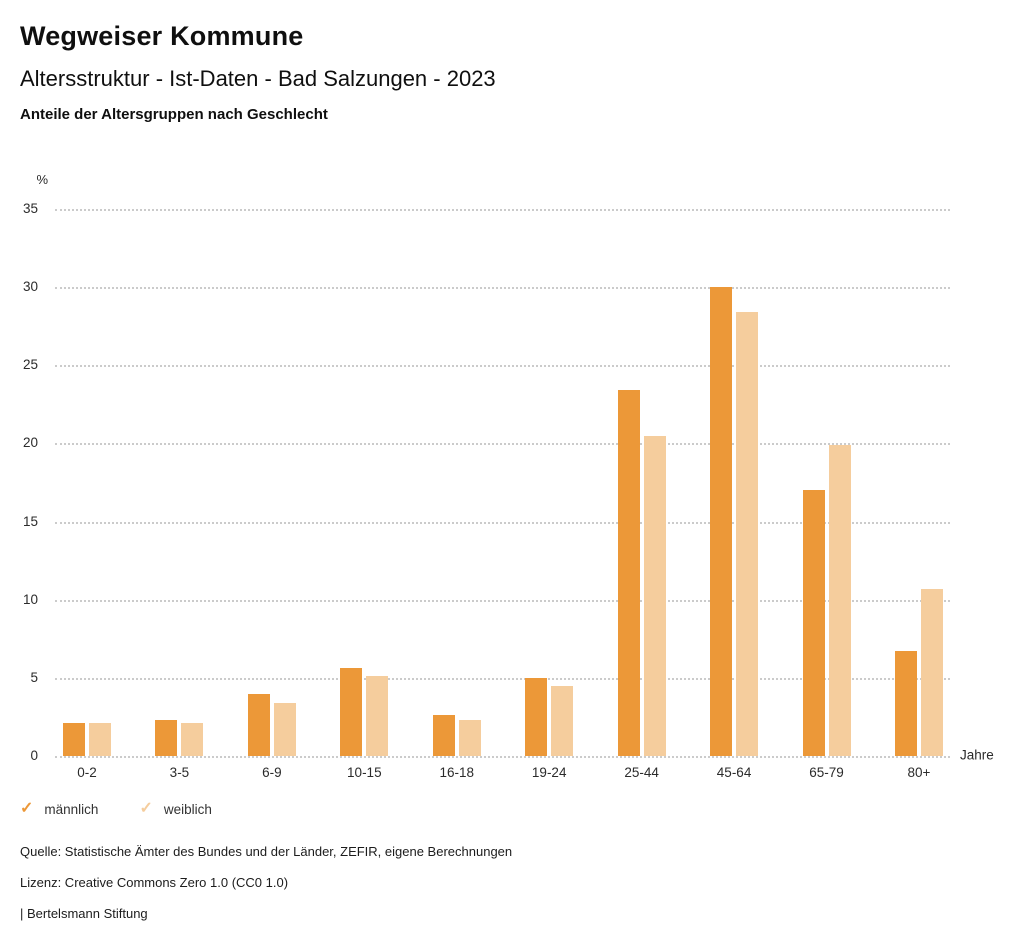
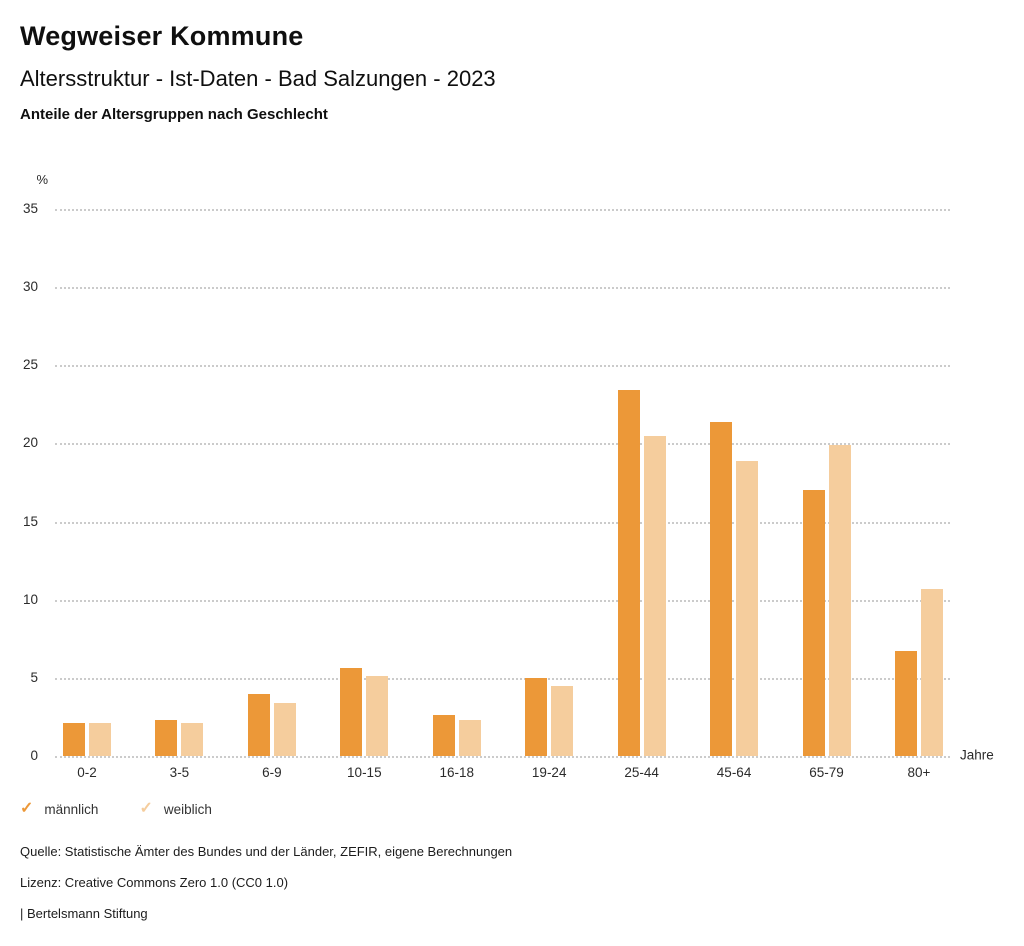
männlich/45-64: 30.0 -> 21.4
weiblich/45-64: 28.4 -> 18.9
